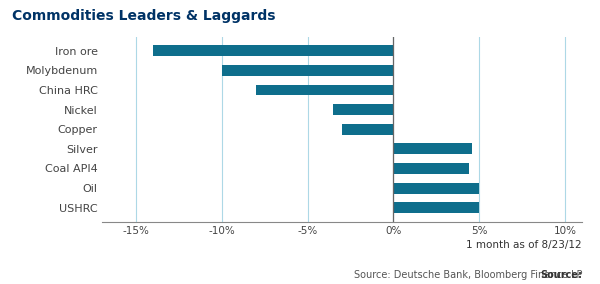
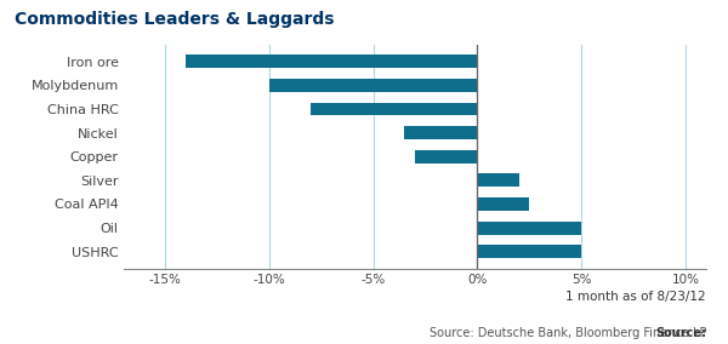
Silver: 4.6% -> 2.0%
Coal API4: 4.4% -> 2.5%
